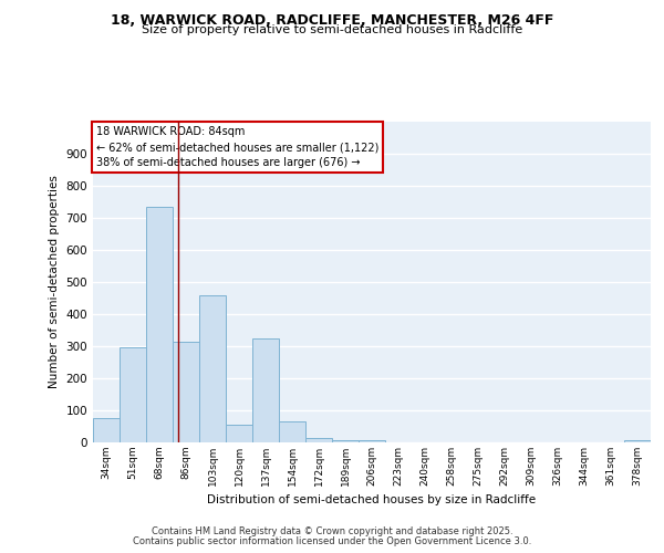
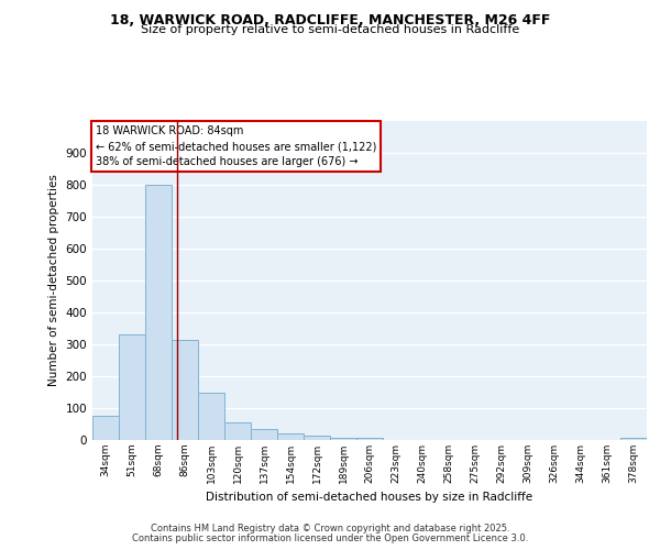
51sqm: 295 -> 330
68sqm: 735 -> 800
103sqm: 460 -> 150
137sqm: 325 -> 33
154sqm: 65 -> 22
